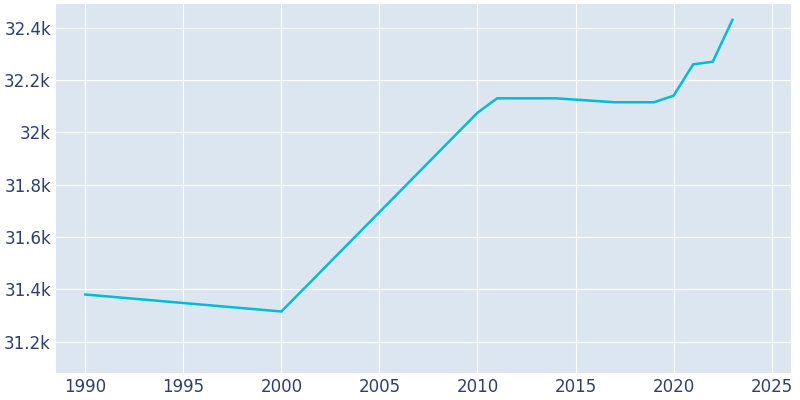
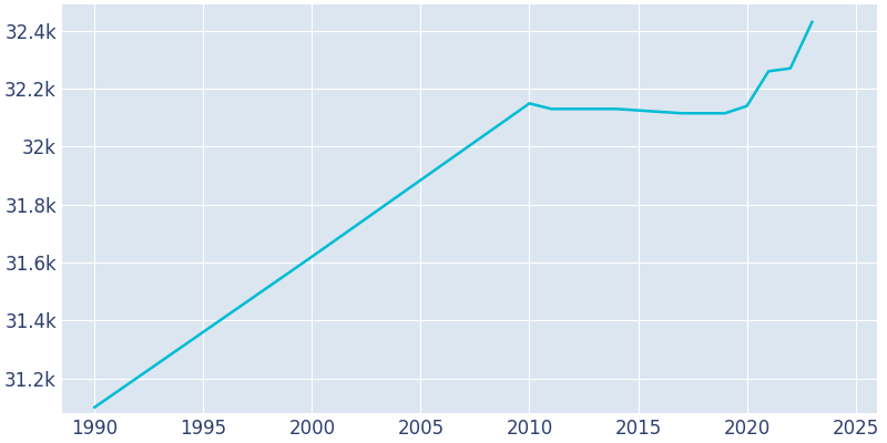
1990: 31.380k -> 31.100k
2000: 31.315k -> 31.620k
2010: 32.075k -> 32.149k
